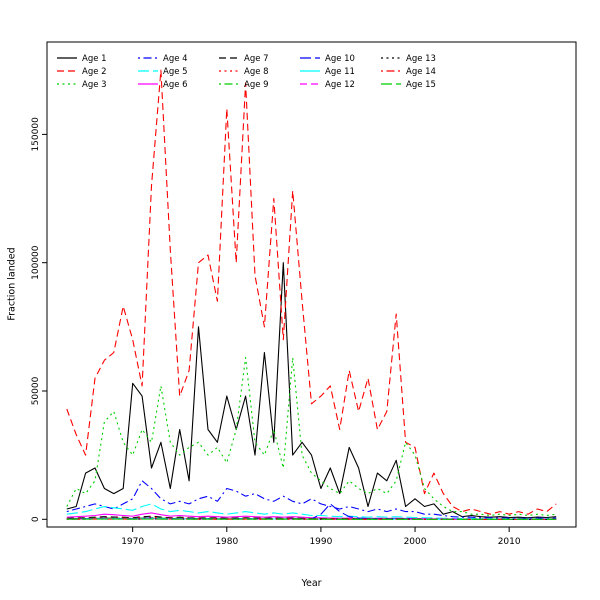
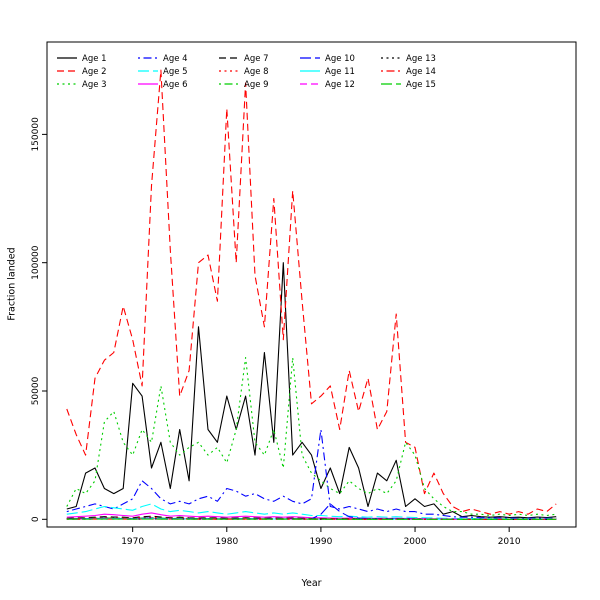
Age 4/1990: 6000 -> 35000
